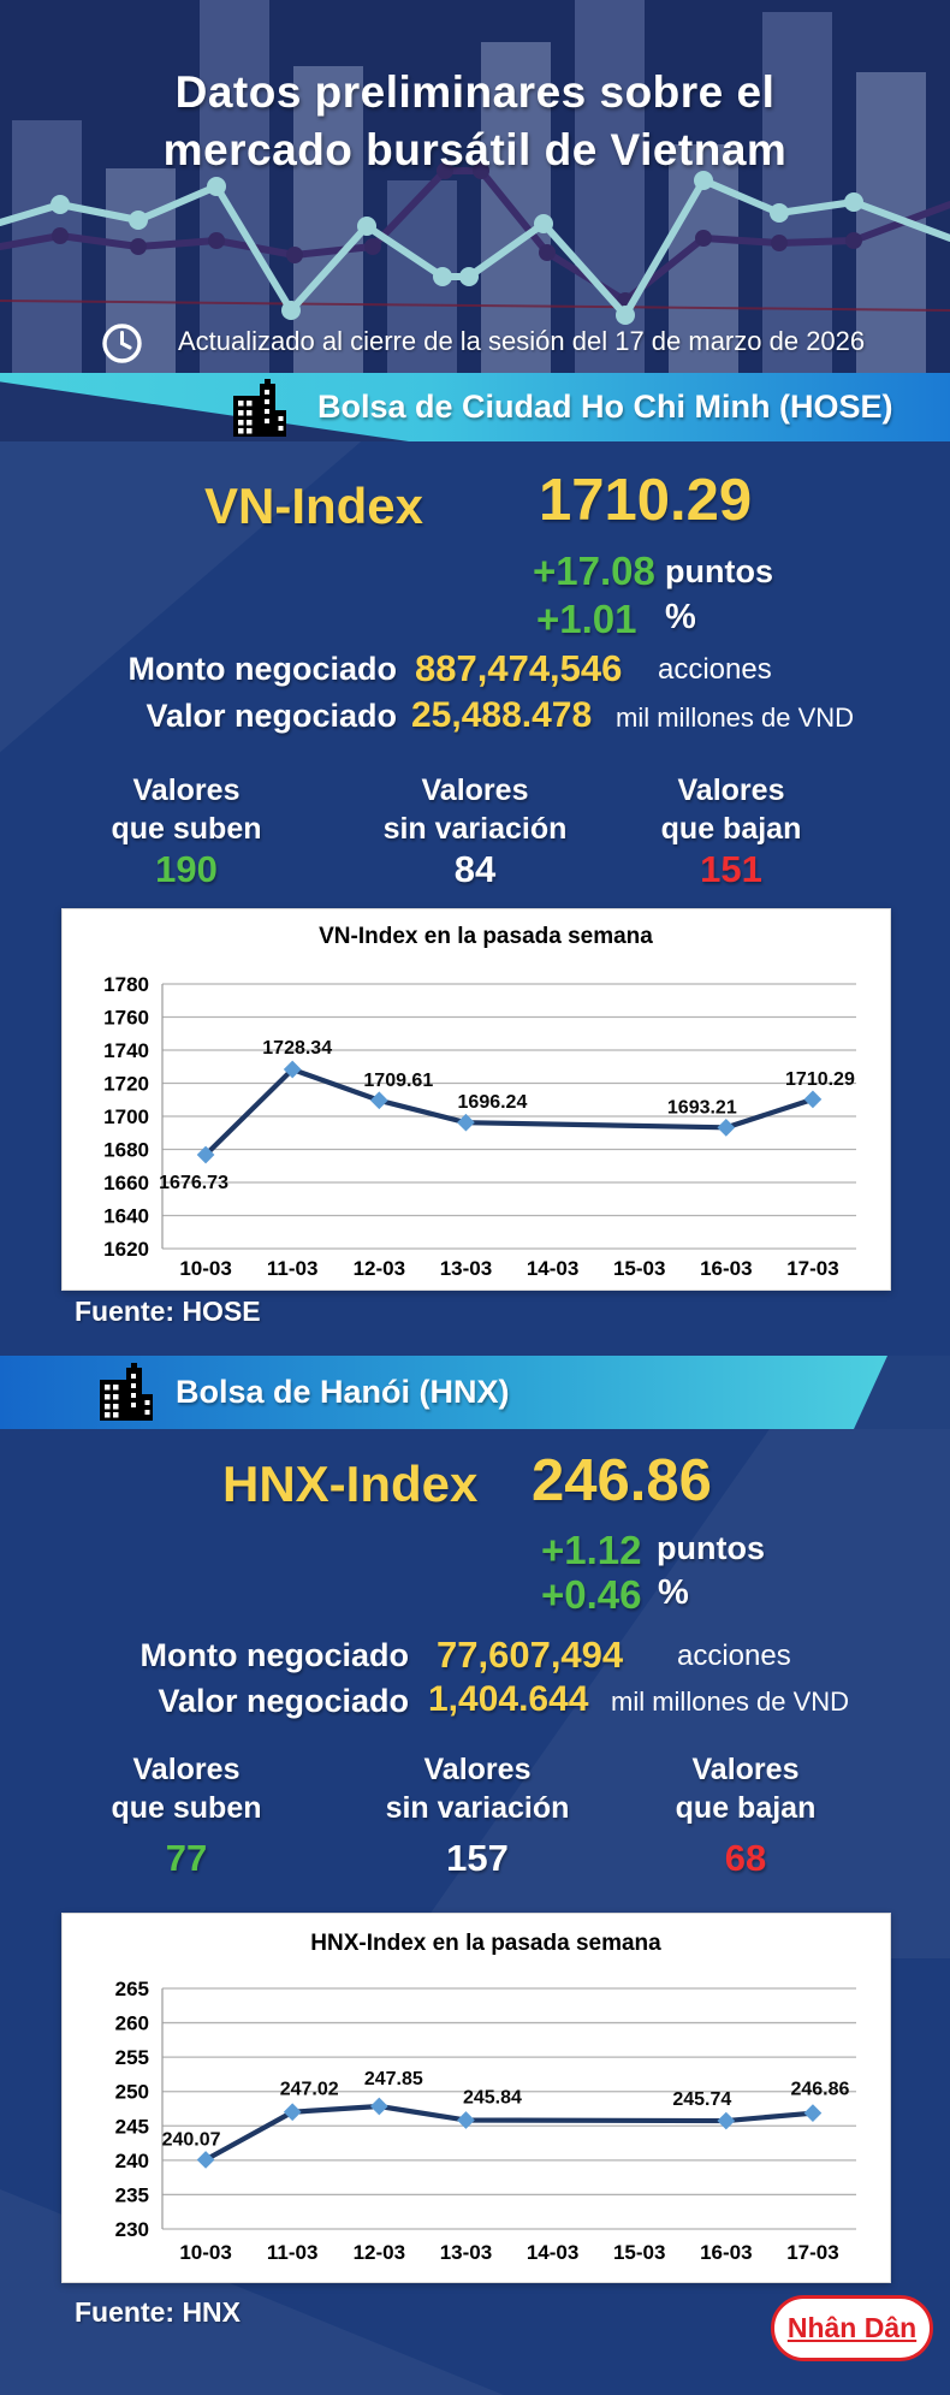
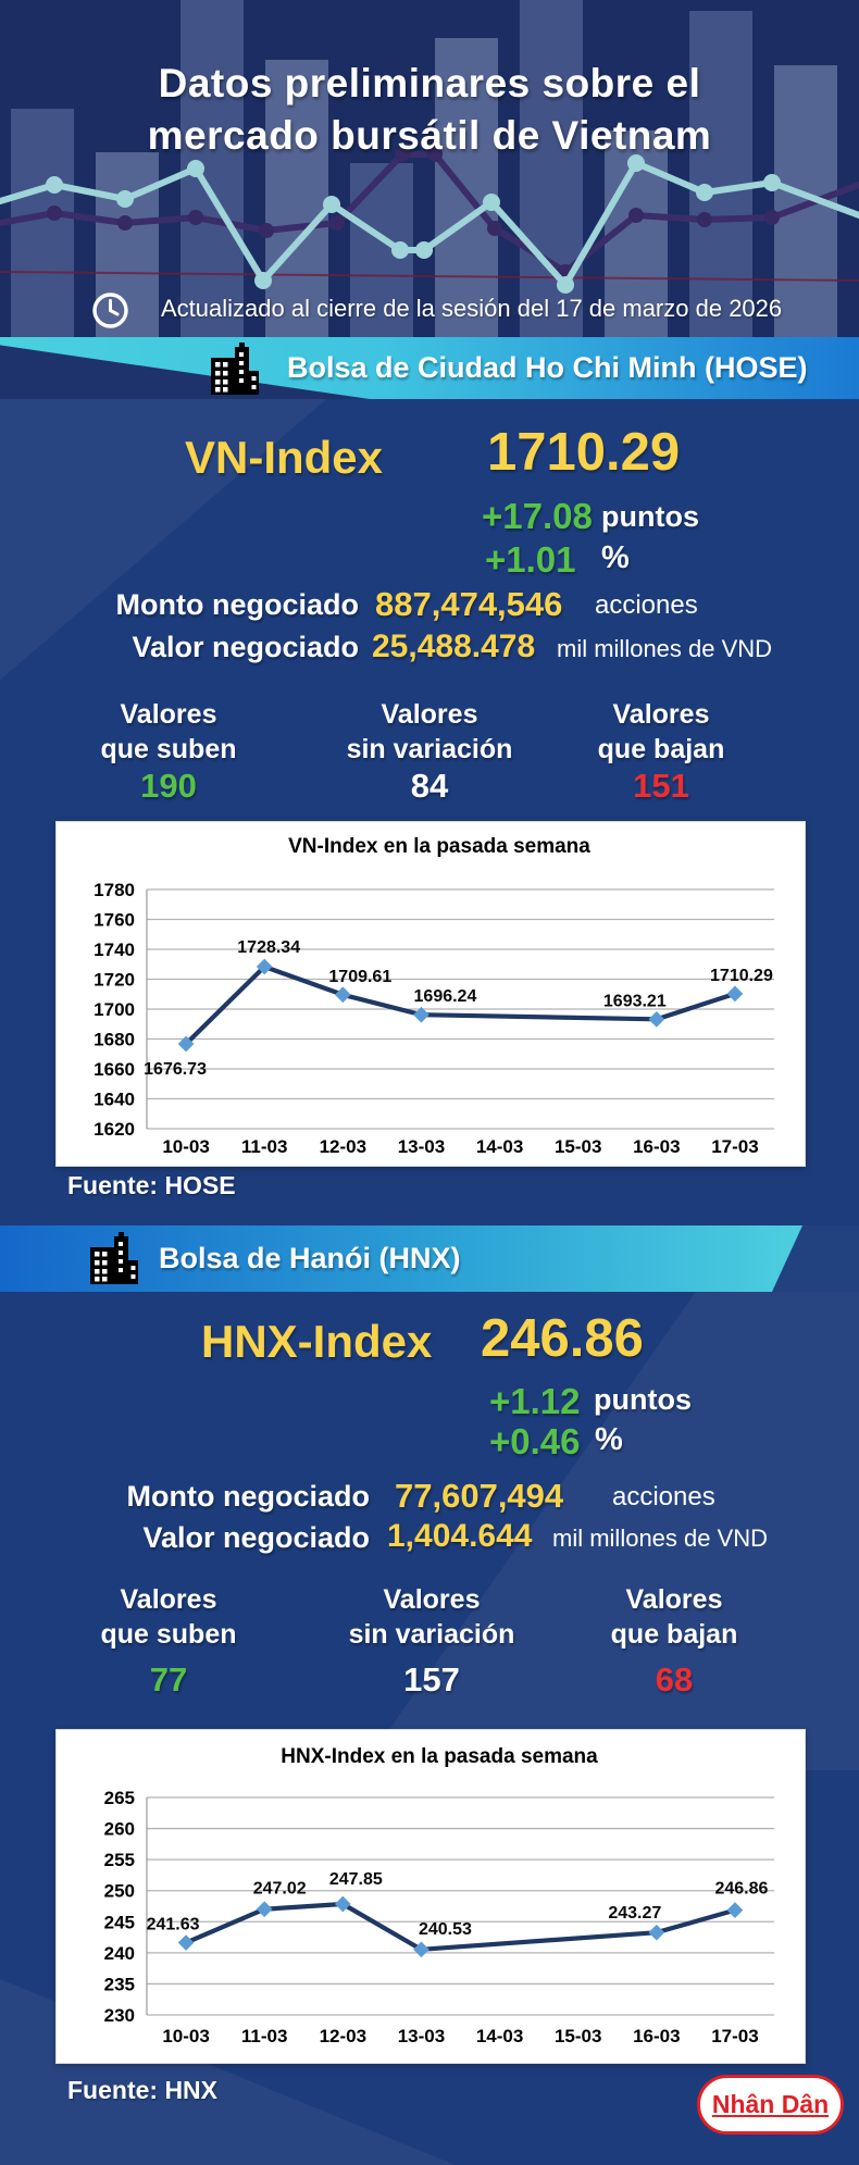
HNX-Index en la pasada semana/10-03: 240.07 -> 241.63
HNX-Index en la pasada semana/13-03: 245.84 -> 240.53
HNX-Index en la pasada semana/16-03: 245.74 -> 243.27
